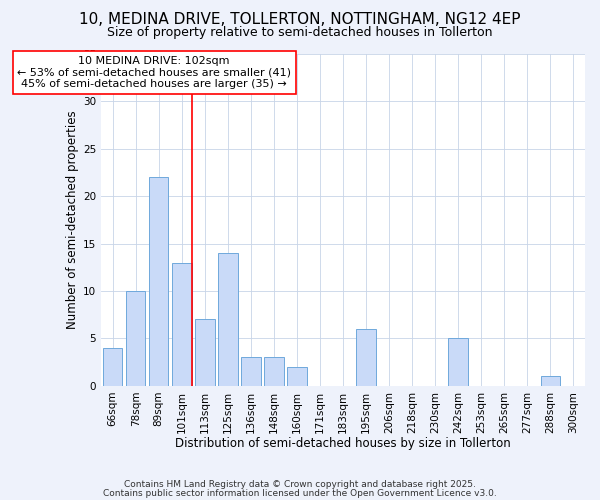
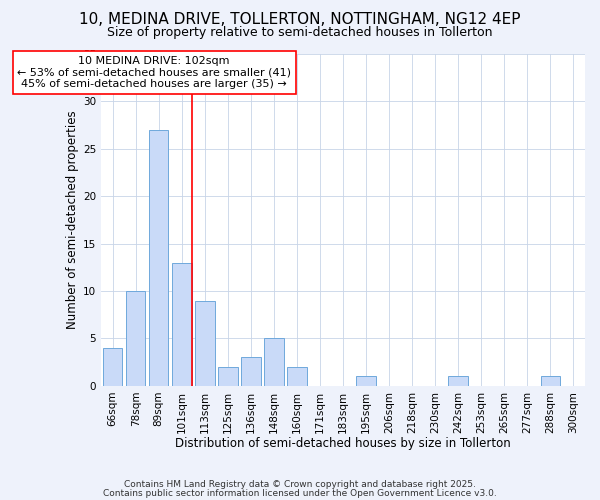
89sqm: 22 -> 27
113sqm: 7 -> 9
125sqm: 14 -> 2
148sqm: 3 -> 5
195sqm: 6 -> 1
242sqm: 5 -> 1
